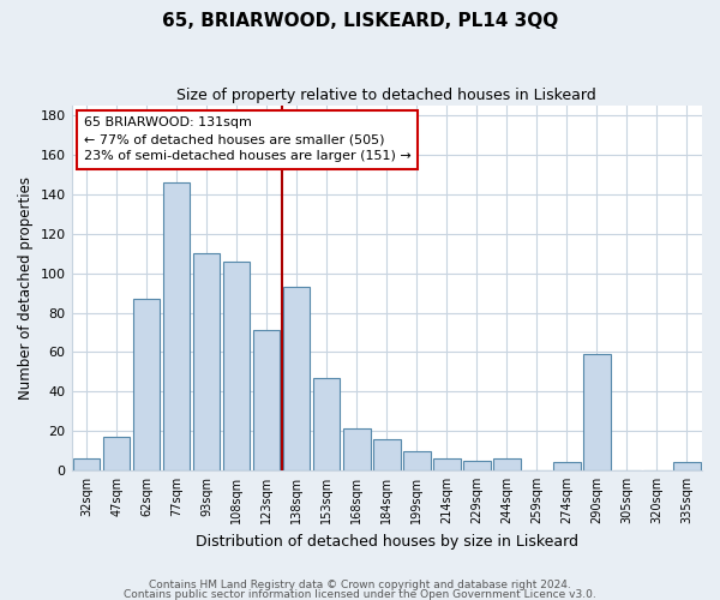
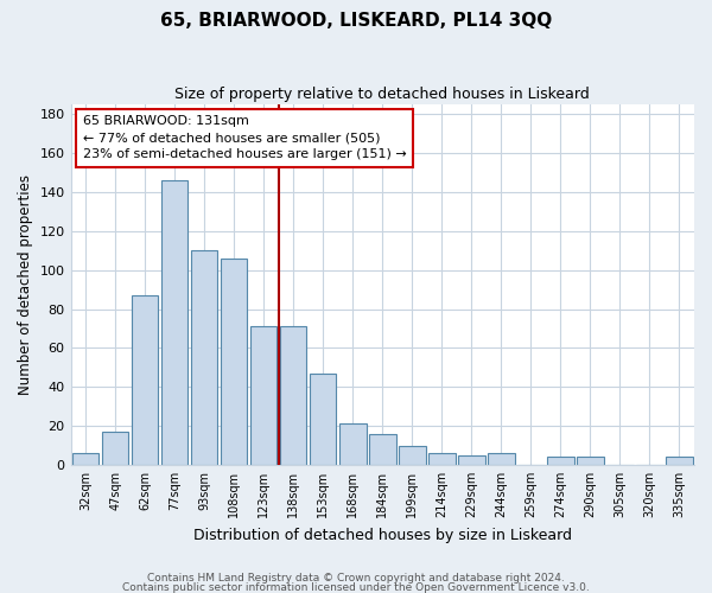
138sqm: 93 -> 71
290sqm: 59 -> 4
